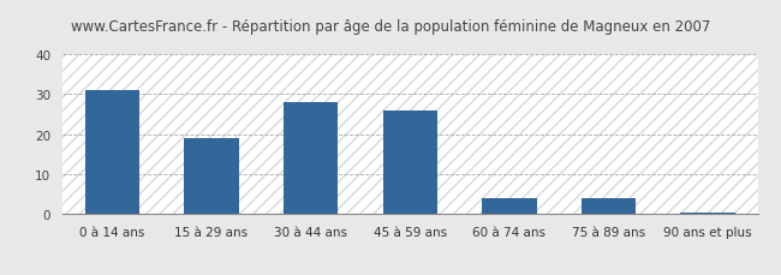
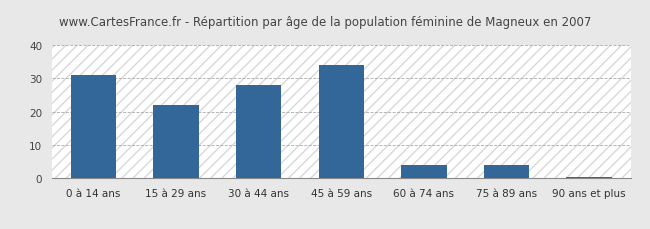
15 à 29 ans: 19.0 -> 22.0
45 à 59 ans: 26.0 -> 34.0
